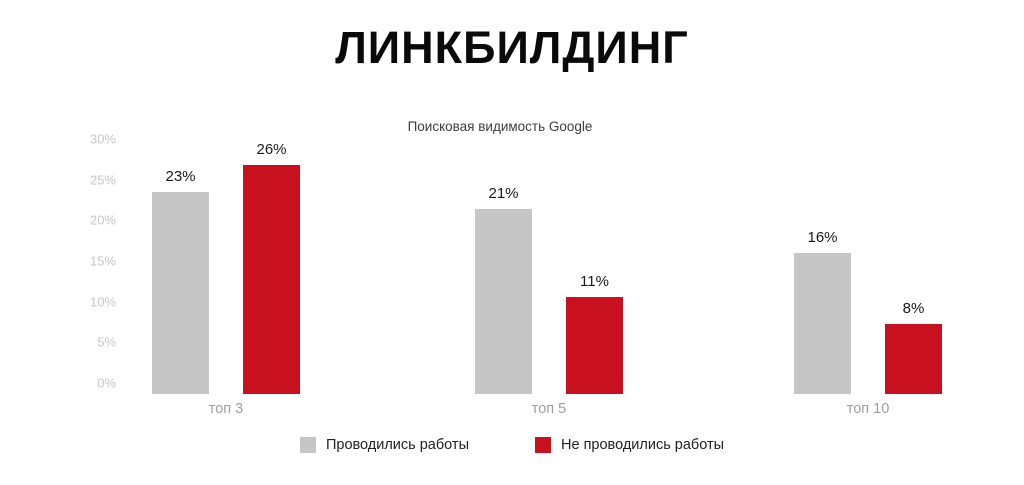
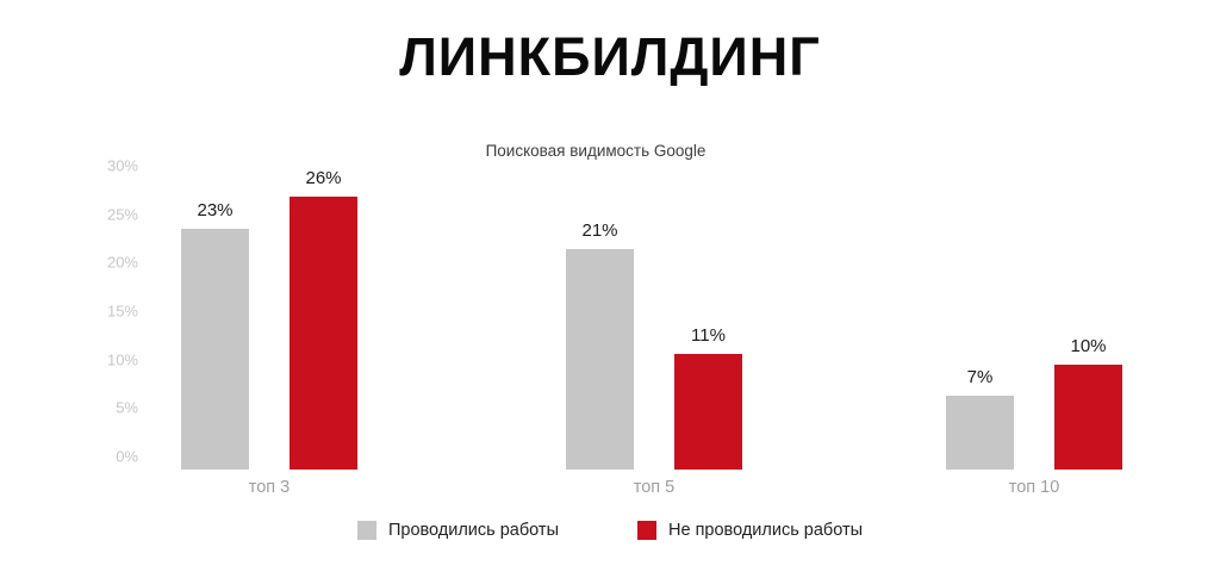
Проводились работы/топ 10: 16% -> 7%
Не проводились работы/топ 10: 8% -> 10%
